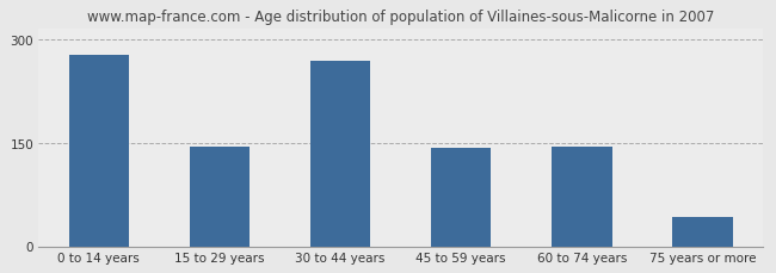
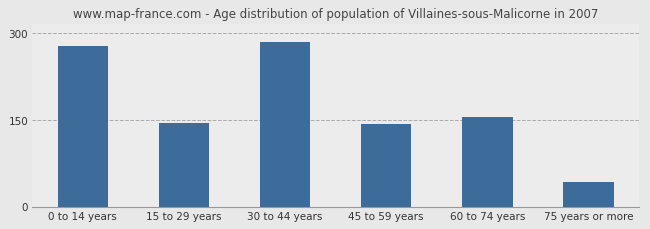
30 to 44 years: 268 -> 284
60 to 74 years: 144 -> 155
